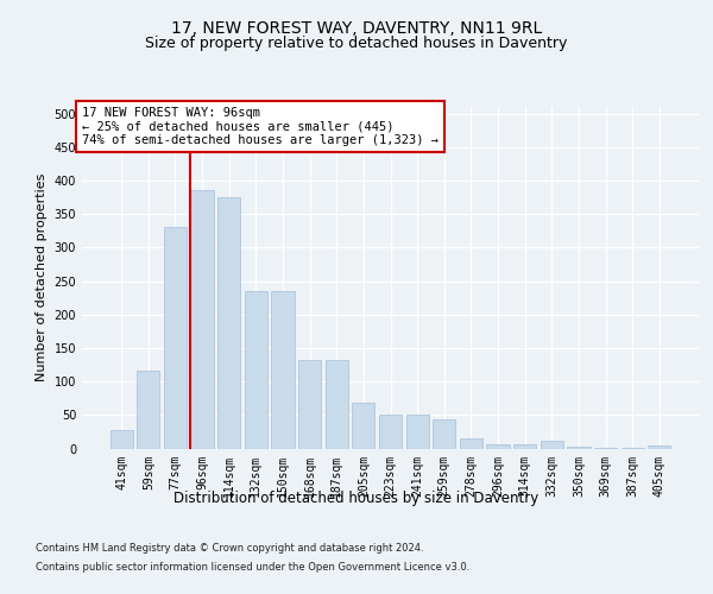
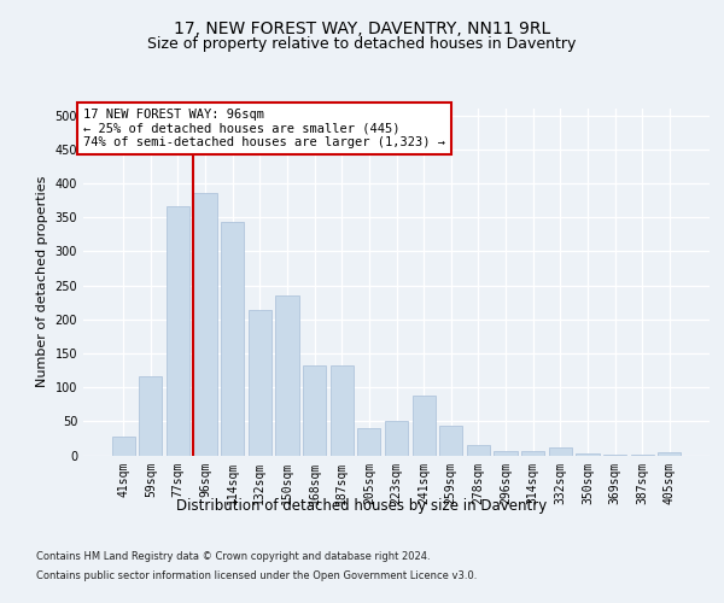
77sqm: 330 -> 366
114sqm: 375 -> 344
132sqm: 235 -> 214
205sqm: 68 -> 40
241sqm: 50 -> 88
